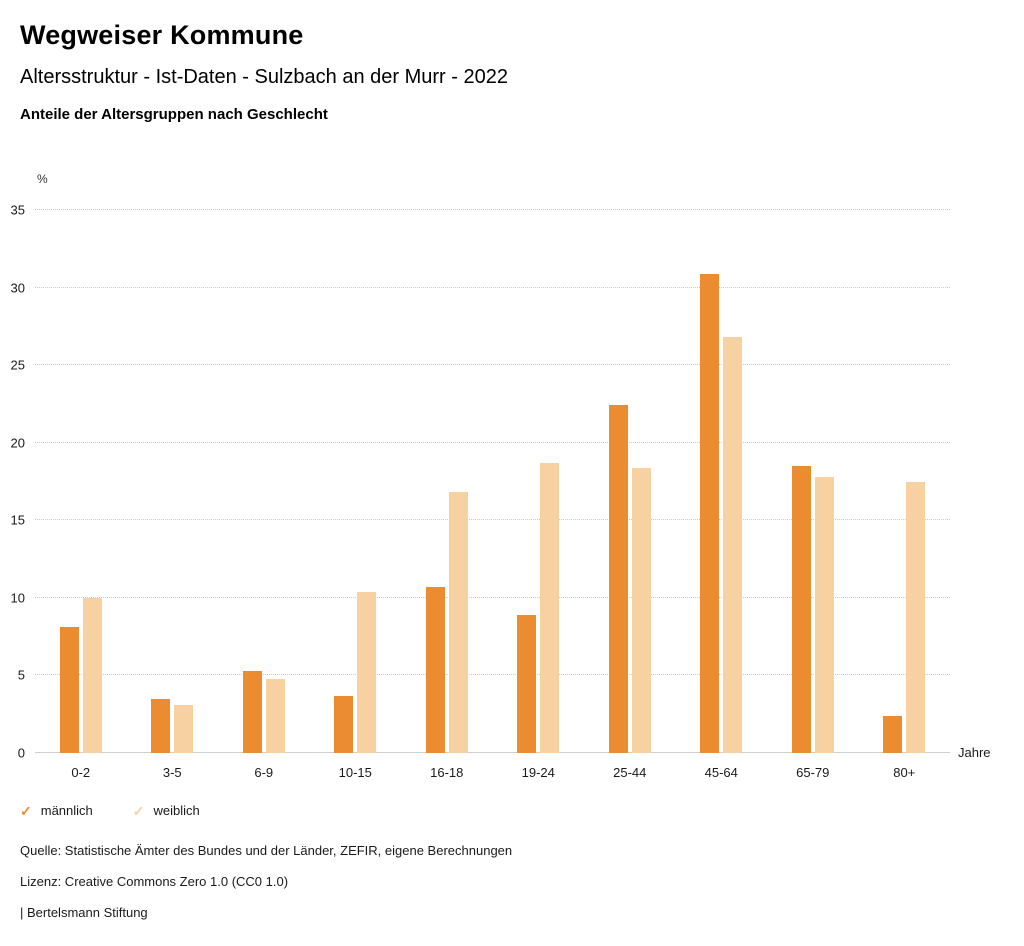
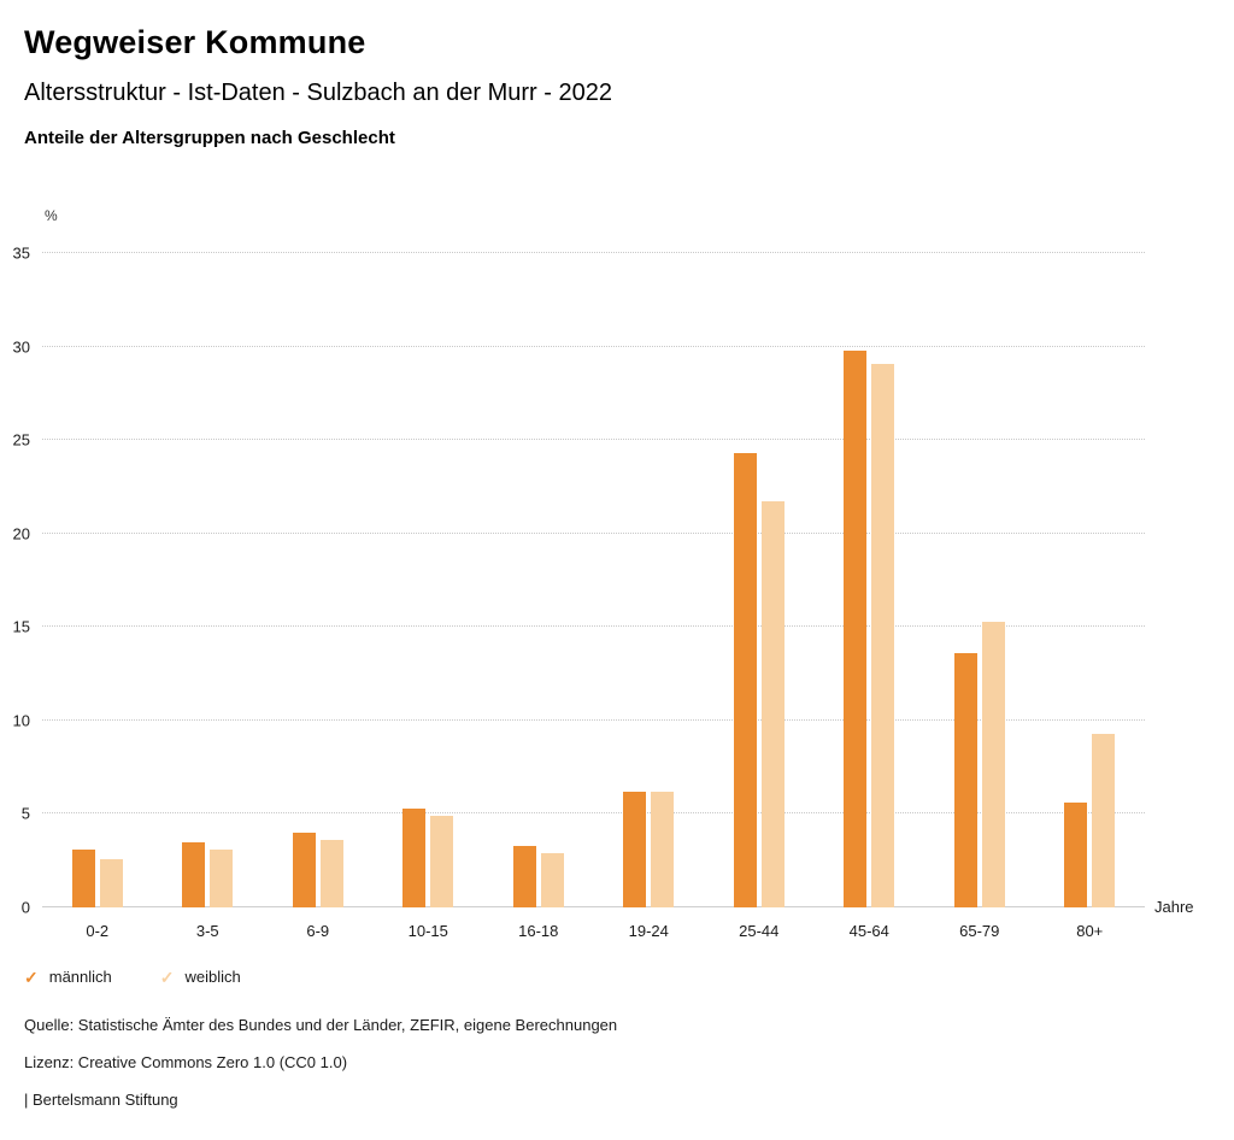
männlich/0-2: 8.1 -> 3.1
weiblich/0-2: 10.0 -> 2.6
männlich/6-9: 5.3 -> 4.0
weiblich/6-9: 4.8 -> 3.6
männlich/10-15: 3.7 -> 5.3
weiblich/10-15: 10.4 -> 4.9
männlich/16-18: 10.7 -> 3.3
weiblich/16-18: 16.8 -> 2.9
männlich/19-24: 8.9 -> 6.2
weiblich/19-24: 18.7 -> 6.2
männlich/25-44: 22.4 -> 24.3
weiblich/25-44: 18.4 -> 21.7
männlich/45-64: 30.9 -> 29.8
weiblich/45-64: 26.8 -> 29.1
männlich/65-79: 18.5 -> 13.6
weiblich/65-79: 17.8 -> 15.3
männlich/80+: 2.4 -> 5.6
weiblich/80+: 17.5 -> 9.3
